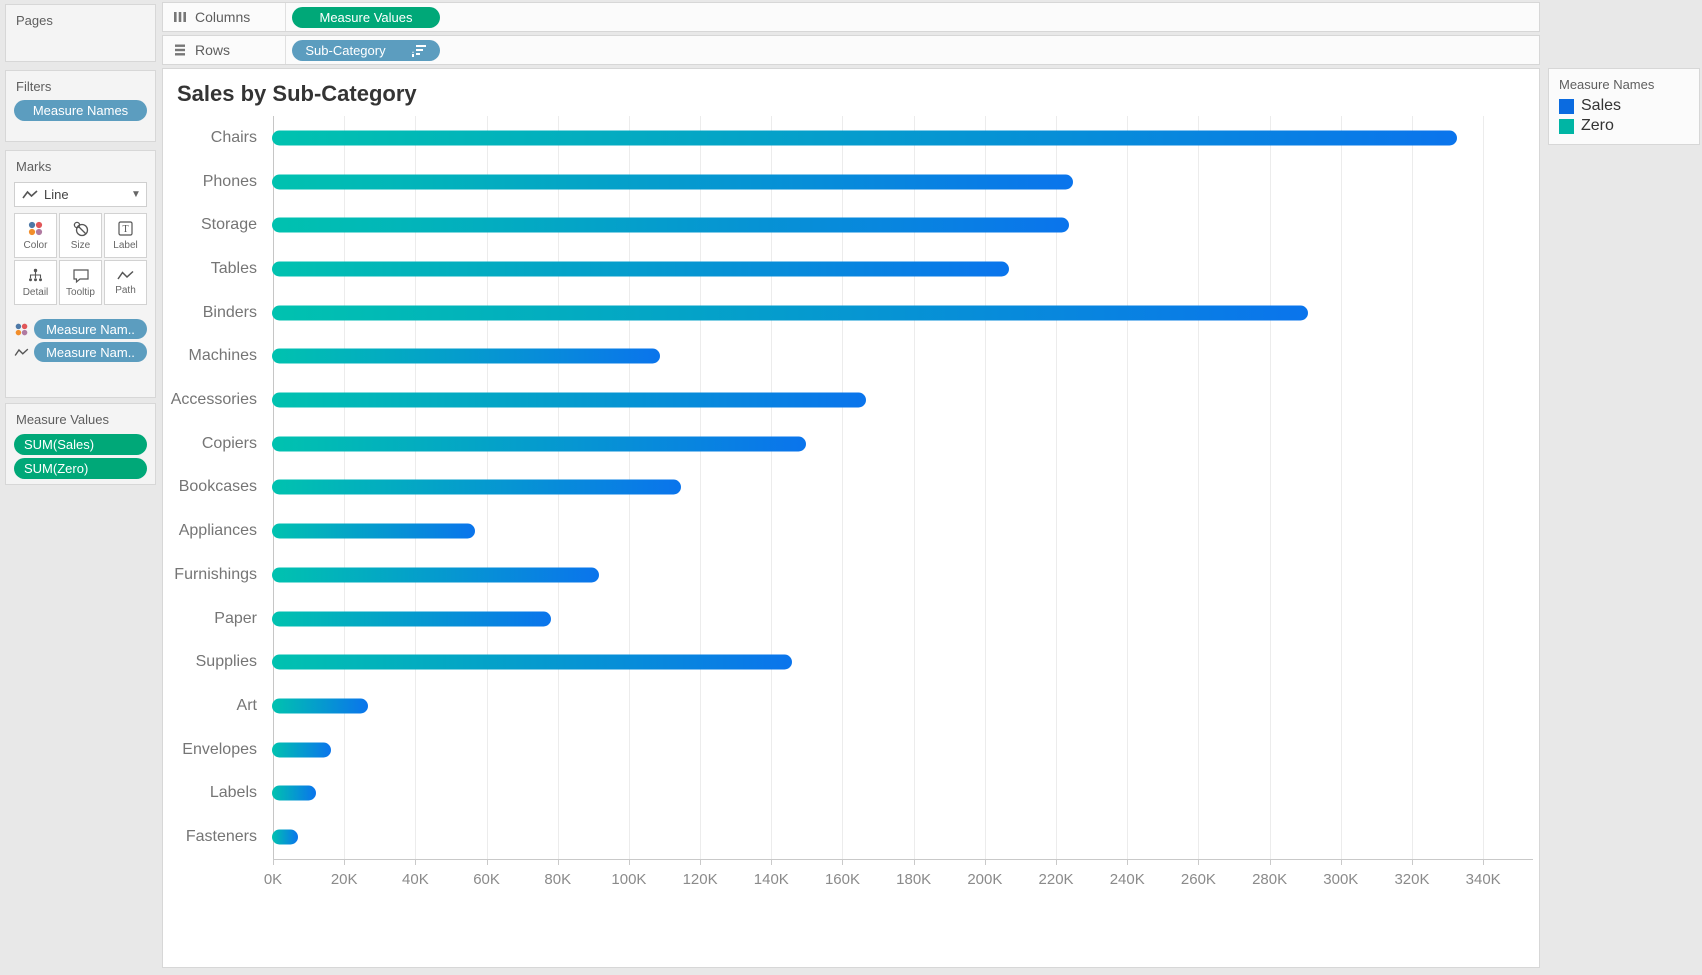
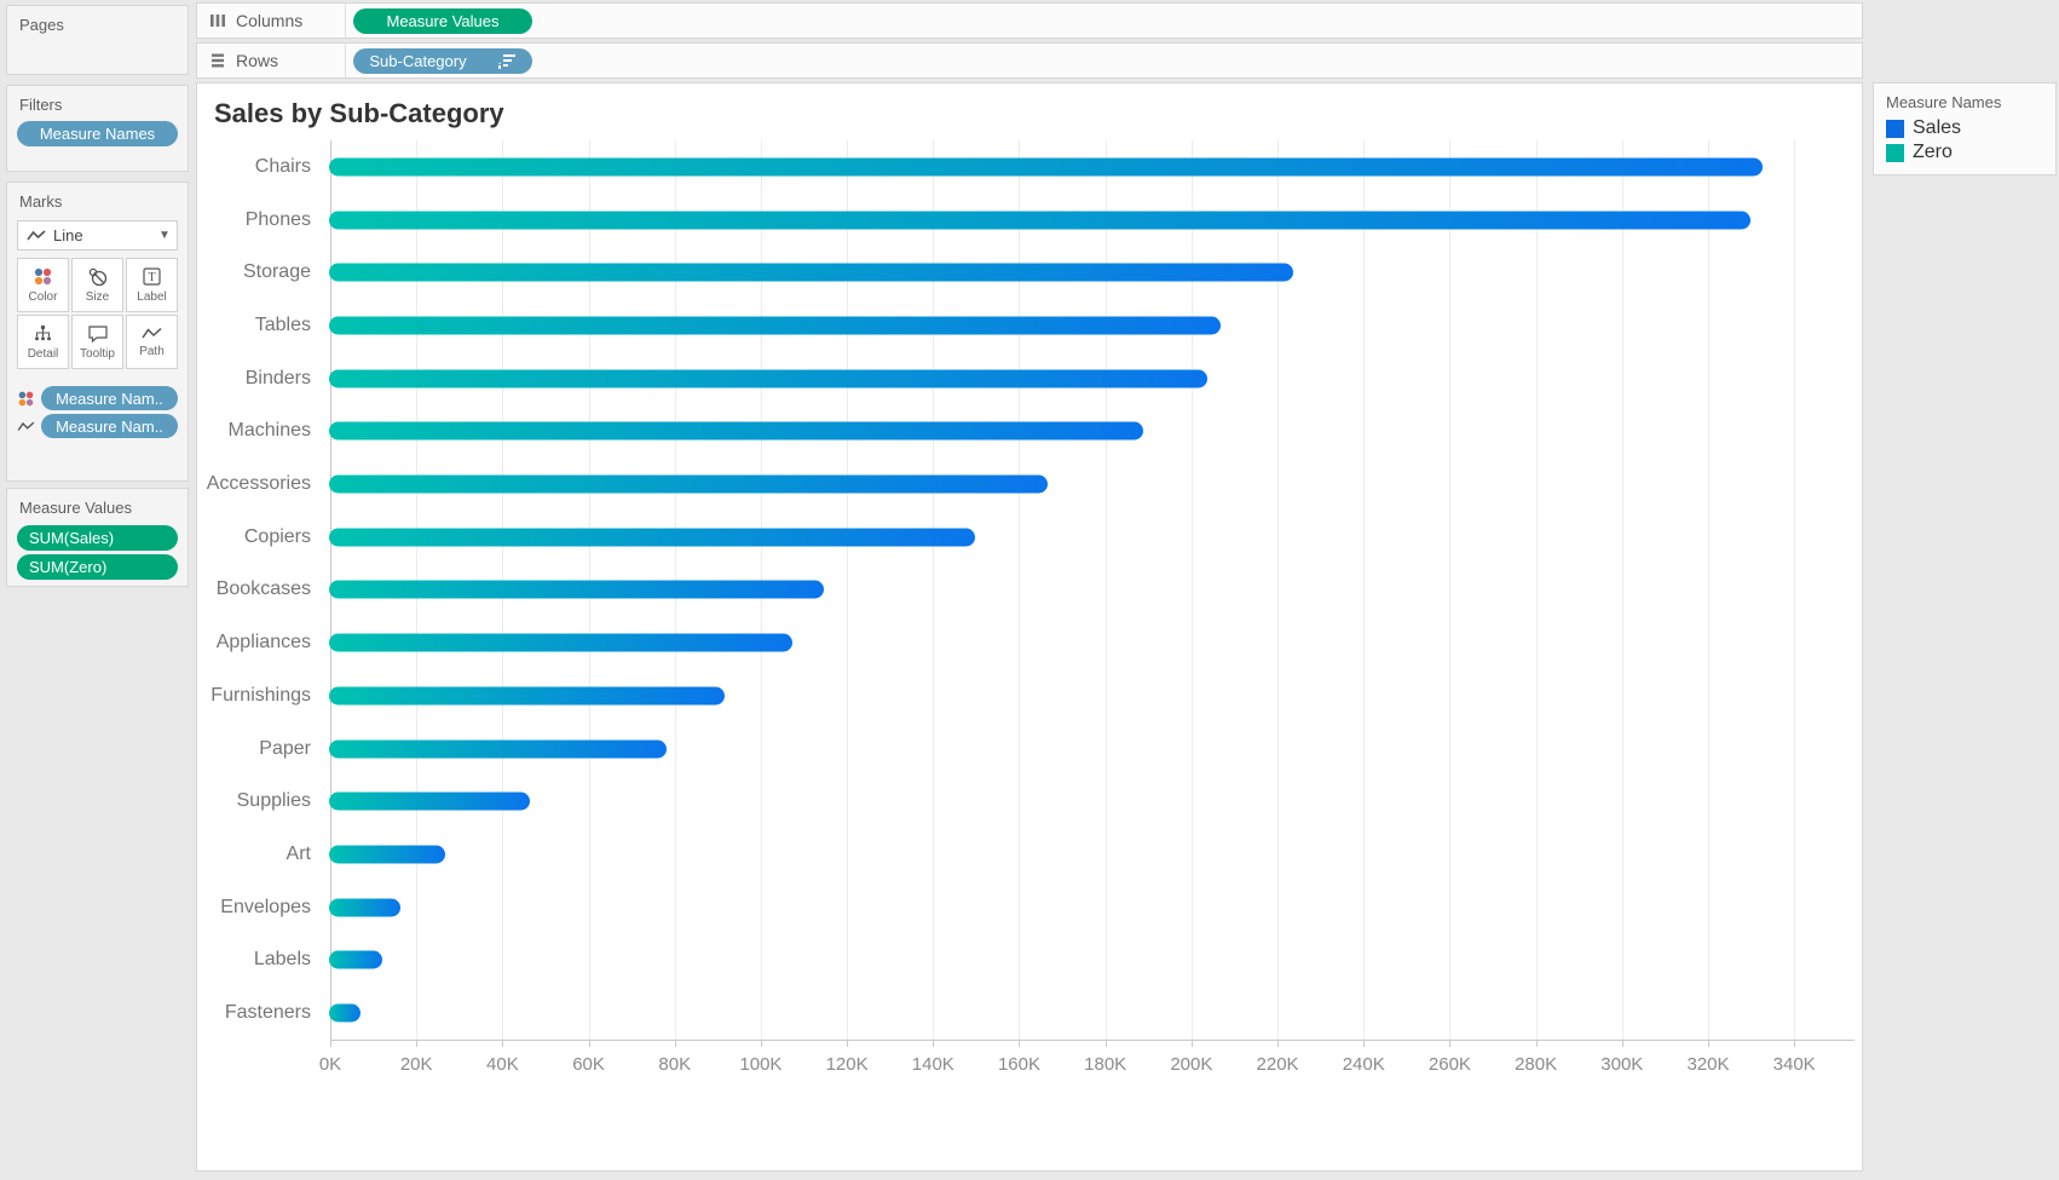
Phones: 225K -> 330K
Binders: 291K -> 204K
Machines: 109K -> 189K
Appliances: 57K -> 108K
Supplies: 146K -> 47K
